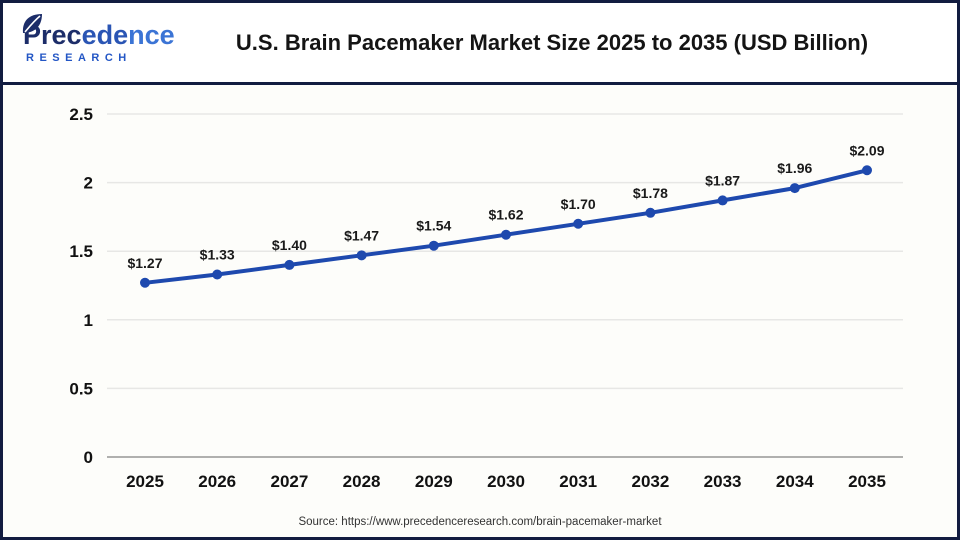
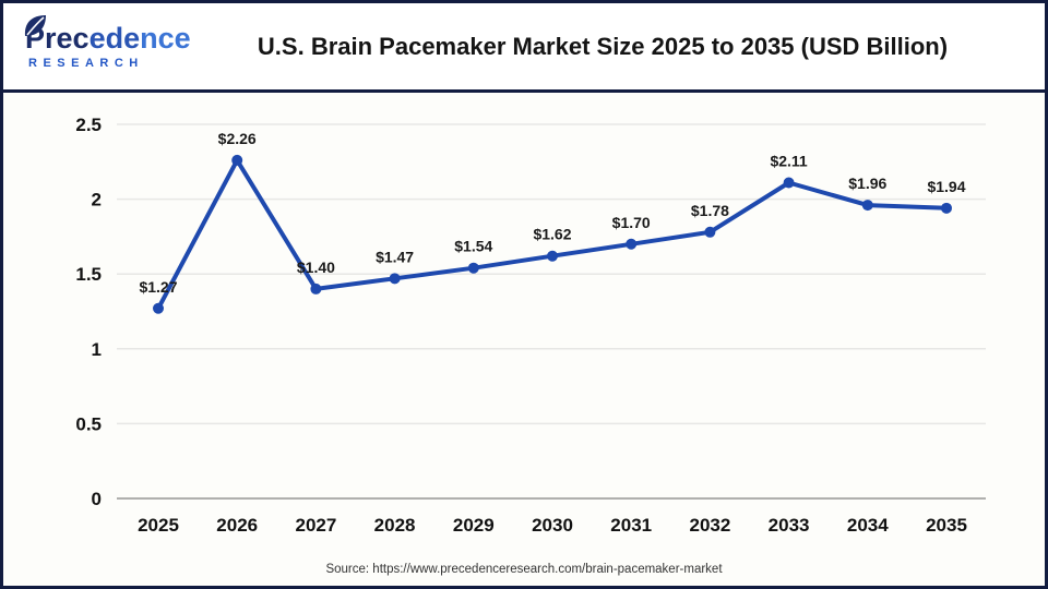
2026: $1.33 -> $2.26
2033: $1.87 -> $2.11
2035: $2.09 -> $1.94
